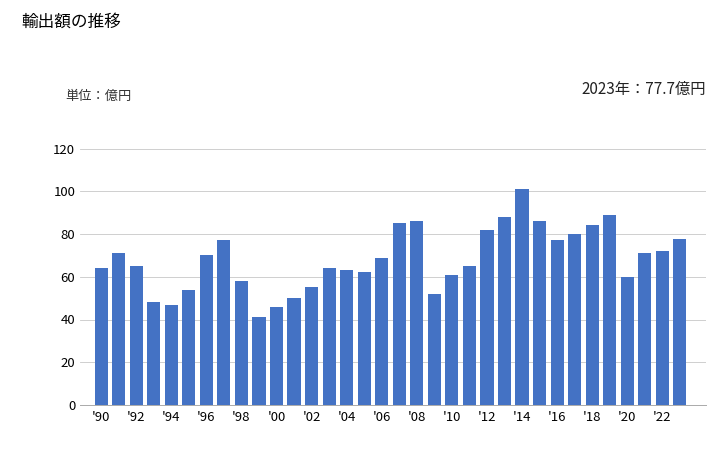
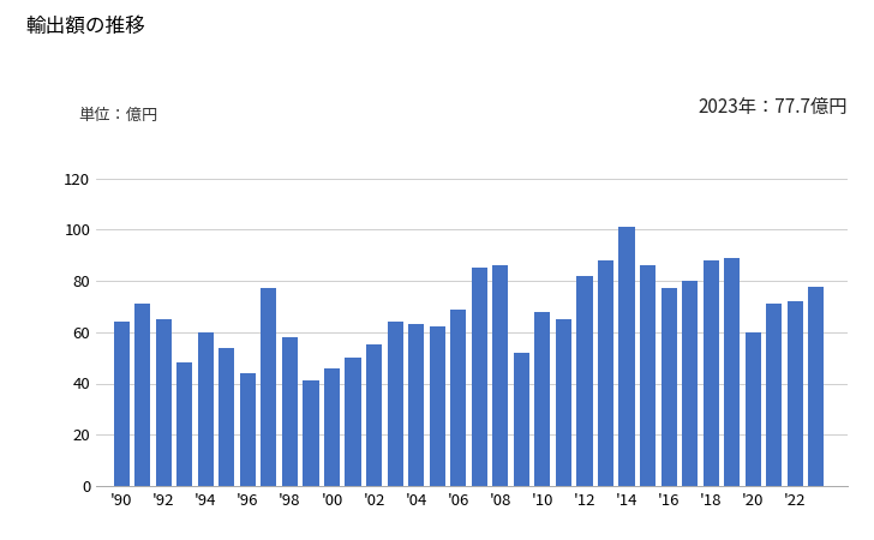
'94: 47.0 -> 60.0
'96: 70.0 -> 44.0
'10: 61.0 -> 68.0
'18: 84.0 -> 88.0
